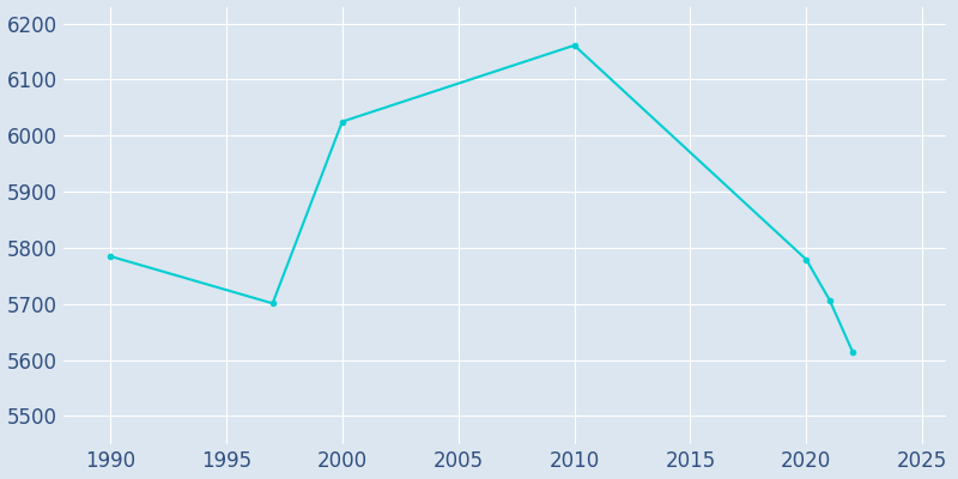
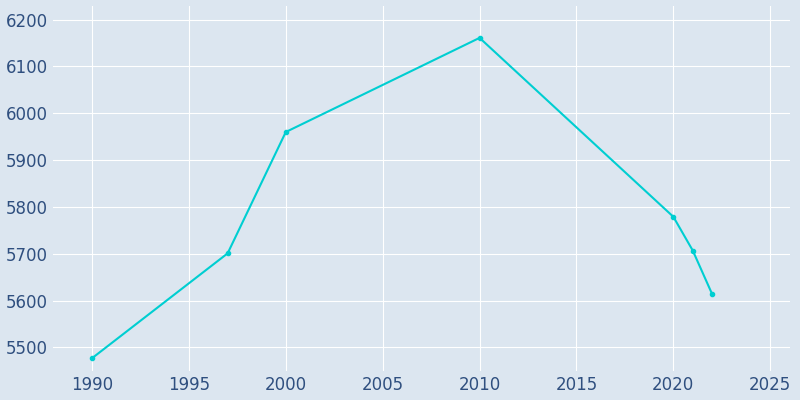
1990: 5785 -> 5477
2000: 6025 -> 5960
